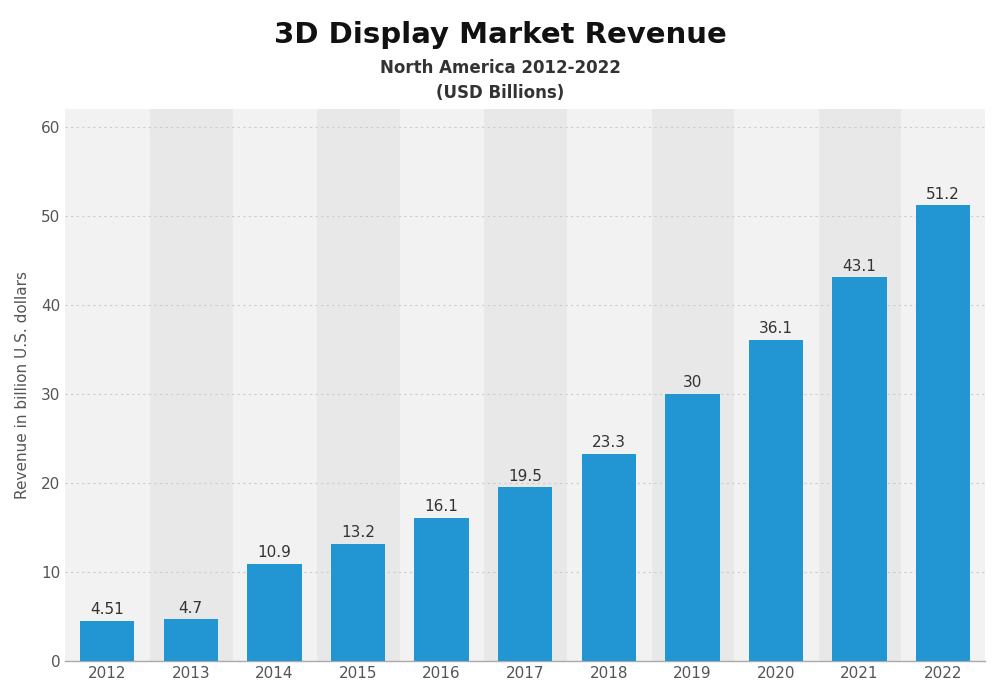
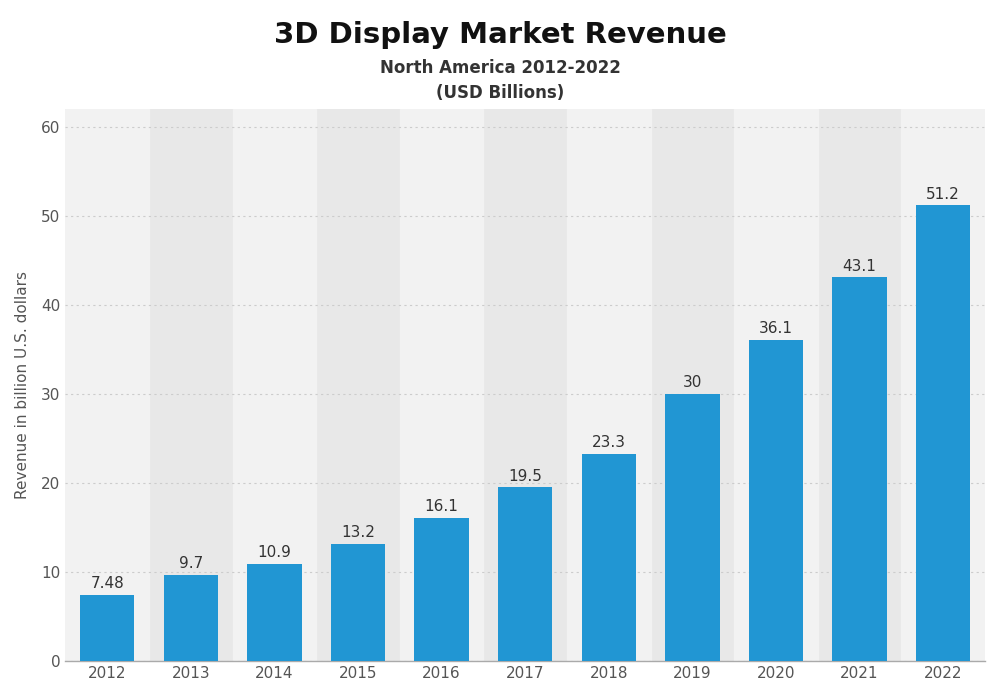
2012: 4.51 -> 7.48
2013: 4.7 -> 9.7
